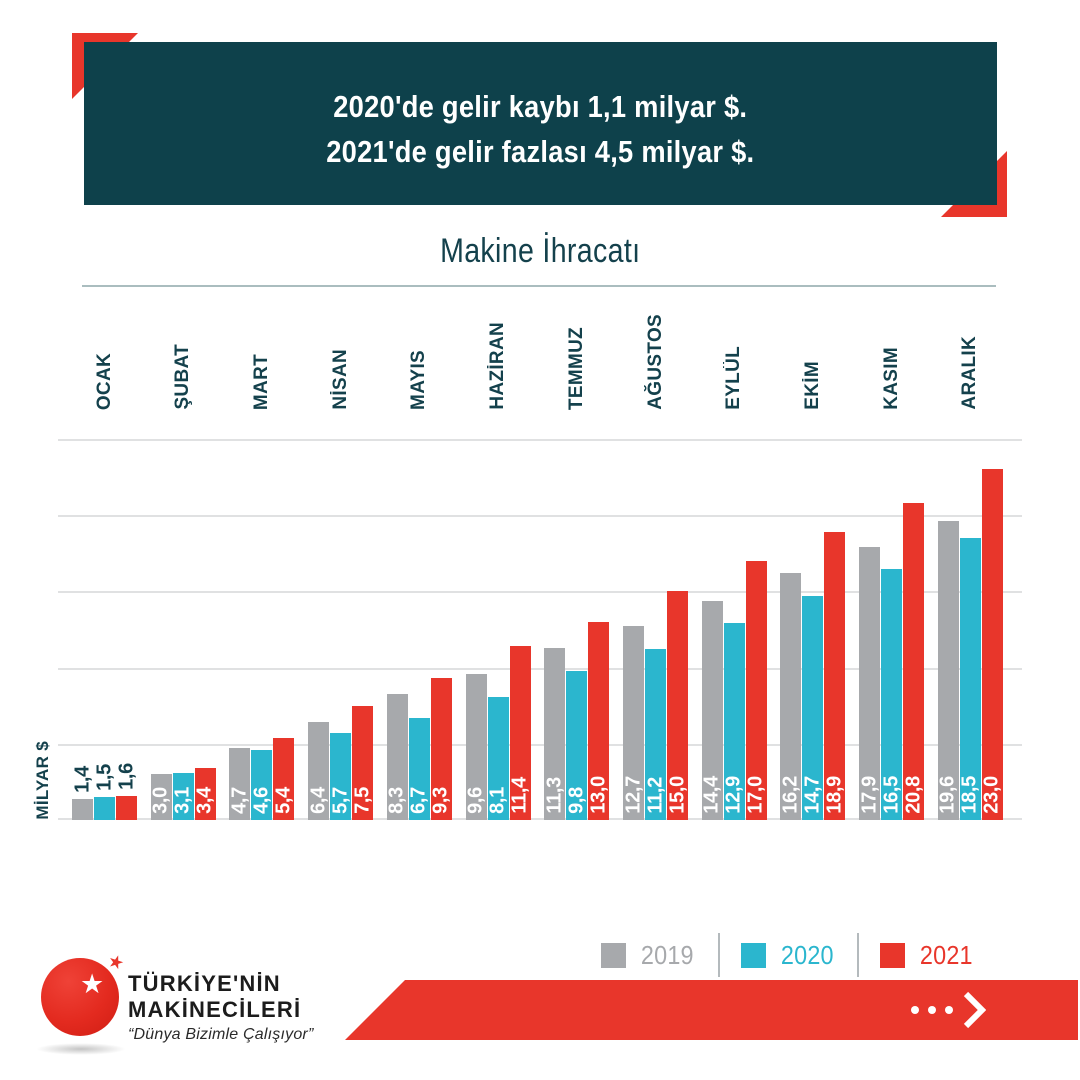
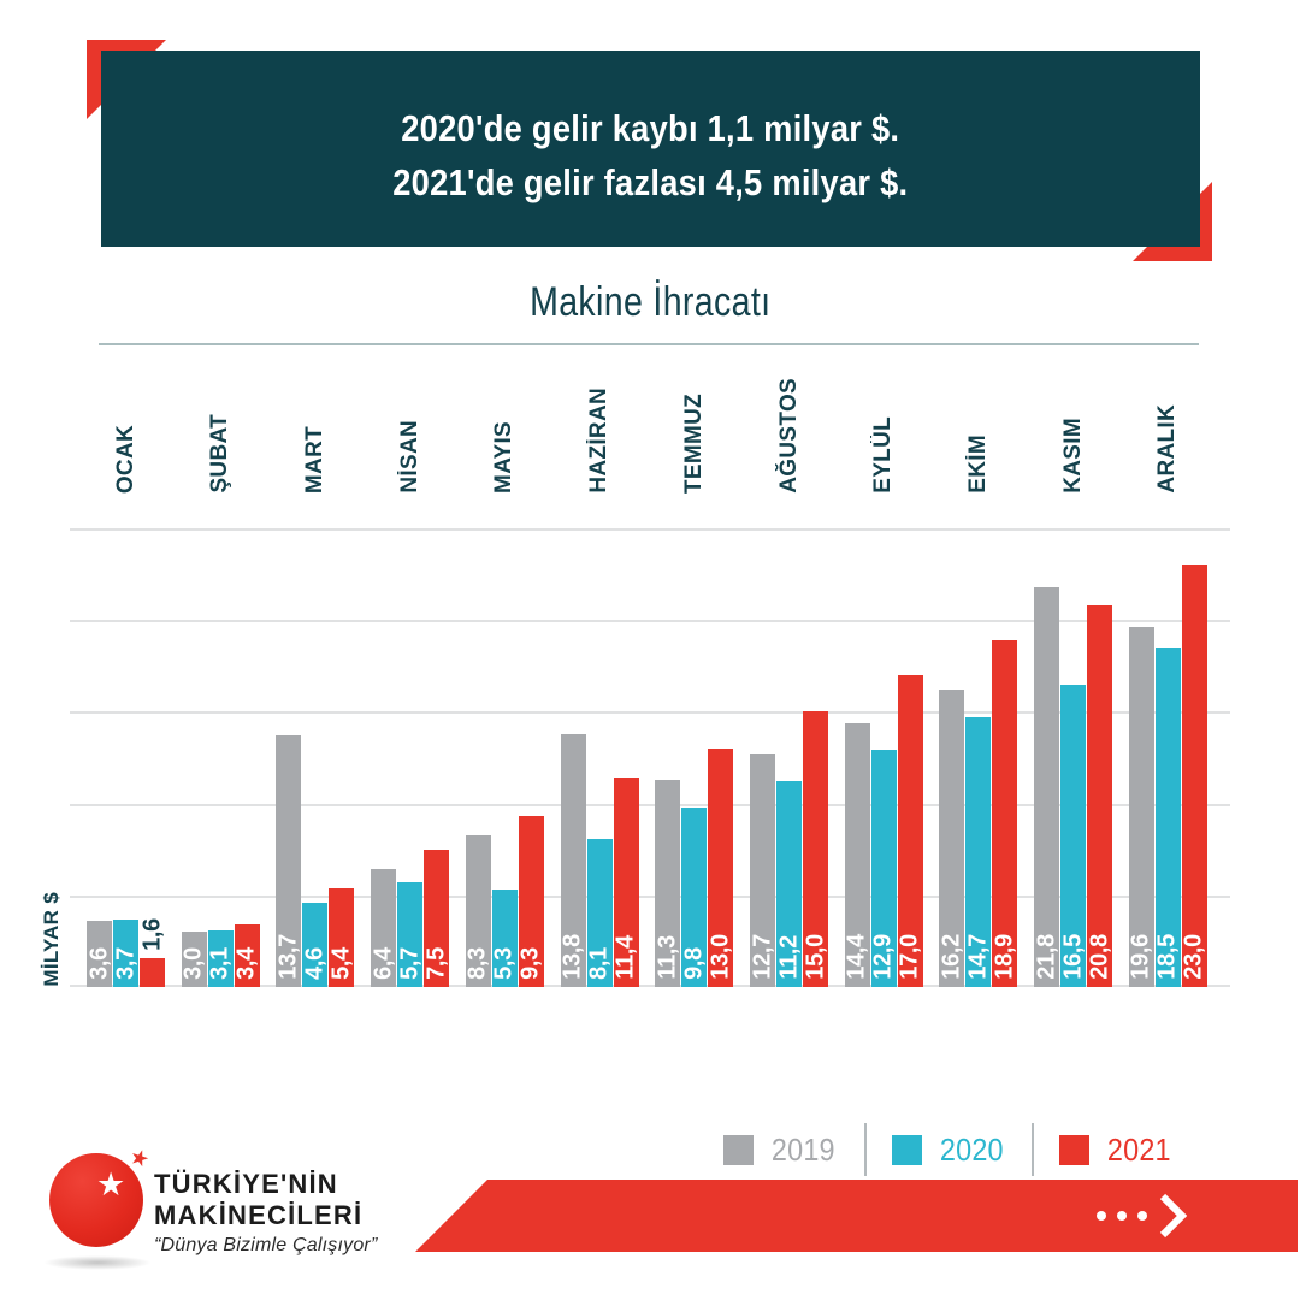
2019/OCAK: 1,4 -> 3,6
2020/OCAK: 1,5 -> 3,7
2019/MART: 4,7 -> 13,7
2020/MAYIS: 6,7 -> 5,3
2019/HAZİRAN: 9,6 -> 13,8
2019/KASIM: 17,9 -> 21,8
